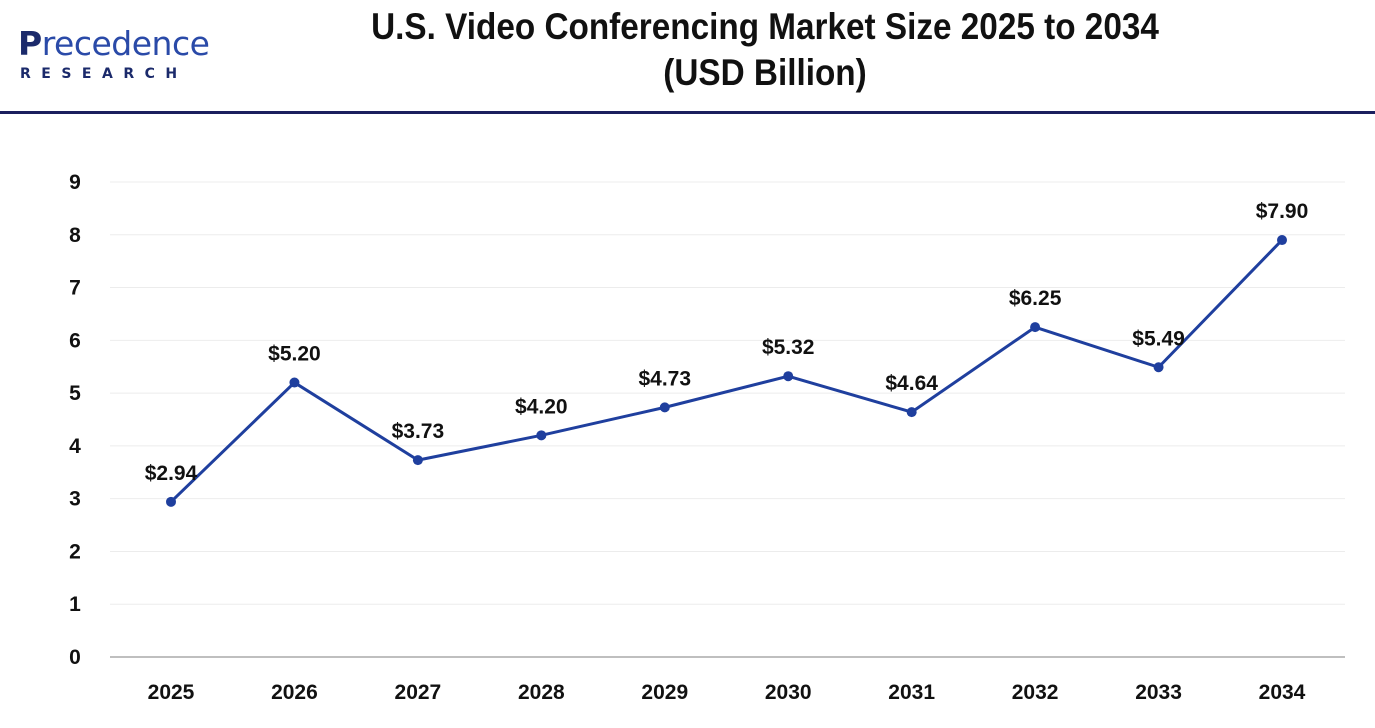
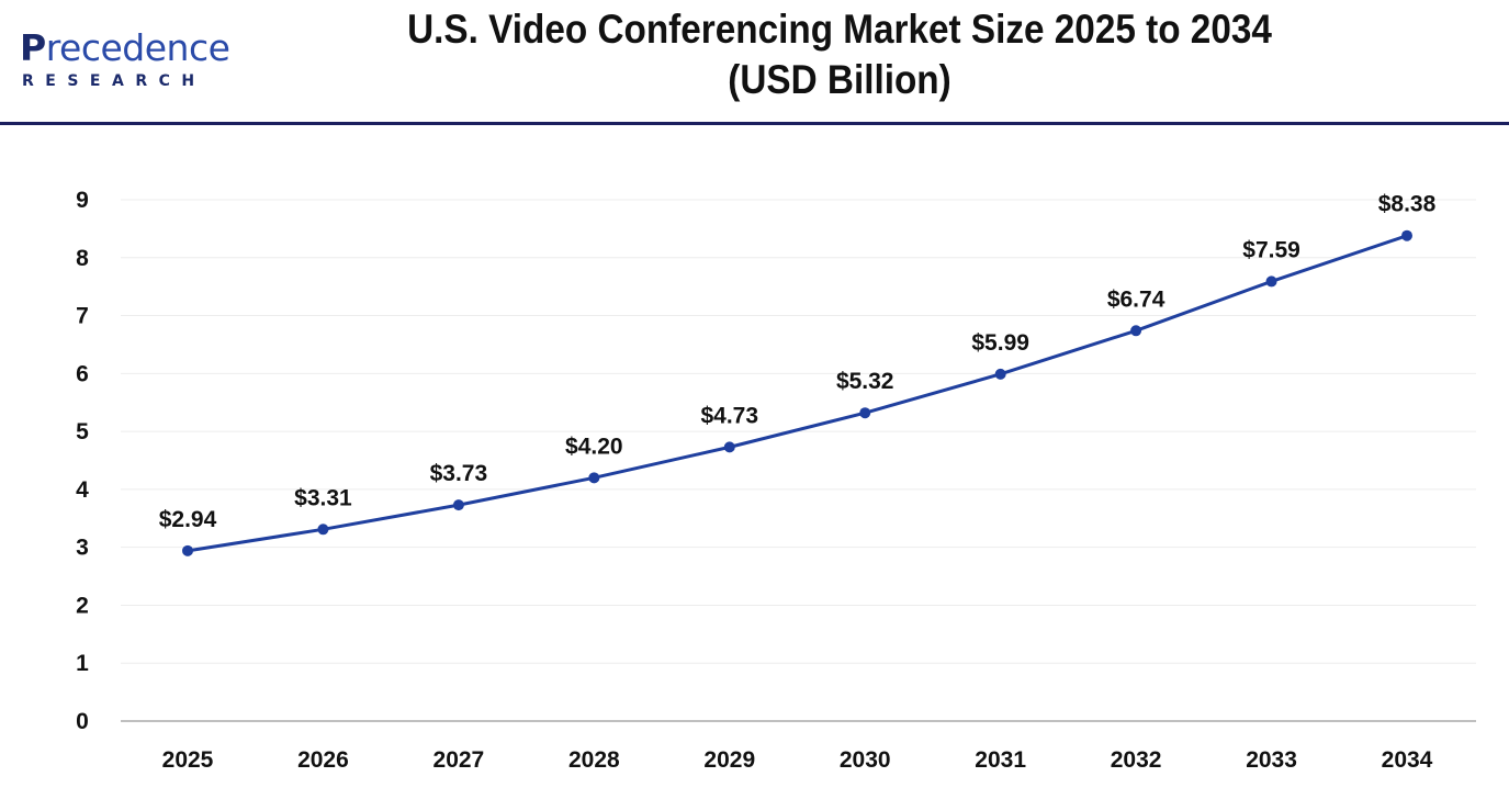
2026: $5.20 -> $3.31
2031: $4.64 -> $5.99
2032: $6.25 -> $6.74
2033: $5.49 -> $7.59
2034: $7.90 -> $8.38
